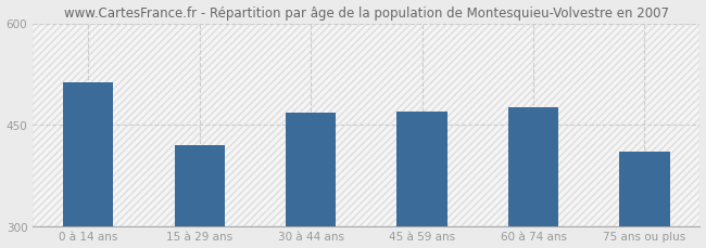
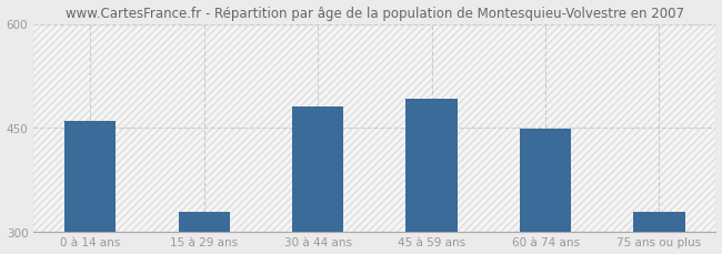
0 à 14 ans: 512 -> 460
15 à 29 ans: 420 -> 328
30 à 44 ans: 468 -> 480
45 à 59 ans: 470 -> 492
60 à 74 ans: 476 -> 448
75 ans ou plus: 410 -> 328
